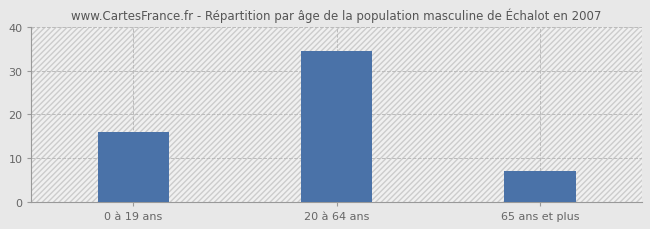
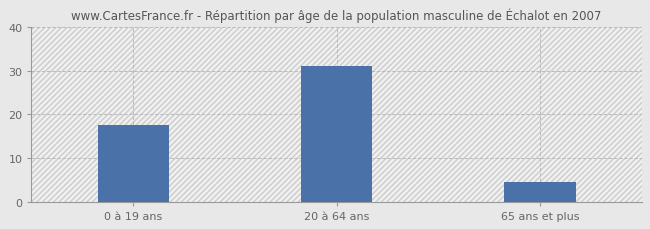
0 à 19 ans: 16.0 -> 17.5
20 à 64 ans: 34.5 -> 31.0
65 ans et plus: 7.0 -> 4.5
